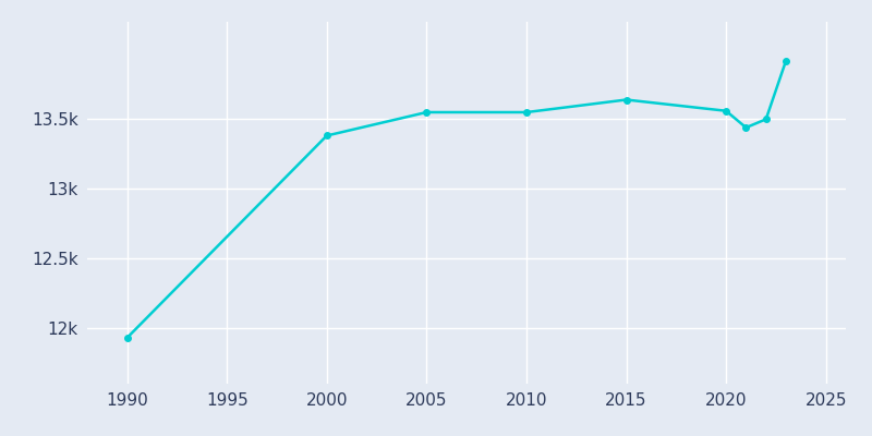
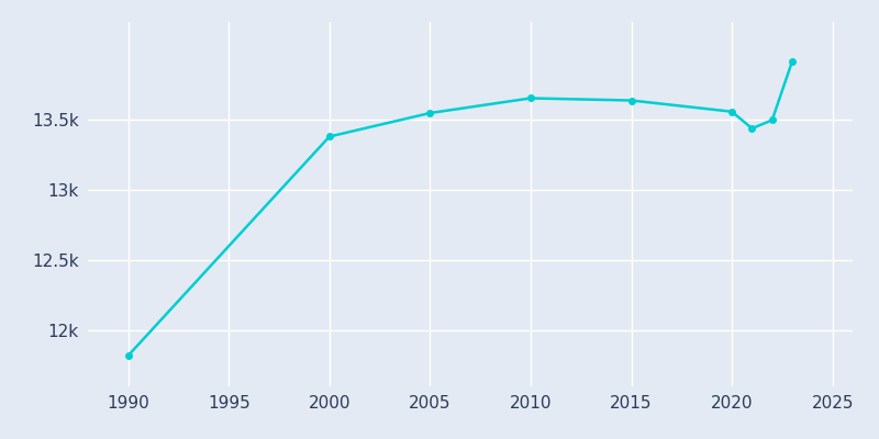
1990: 11.93k -> 11.82k
2010: 13.55k -> 13.66k
